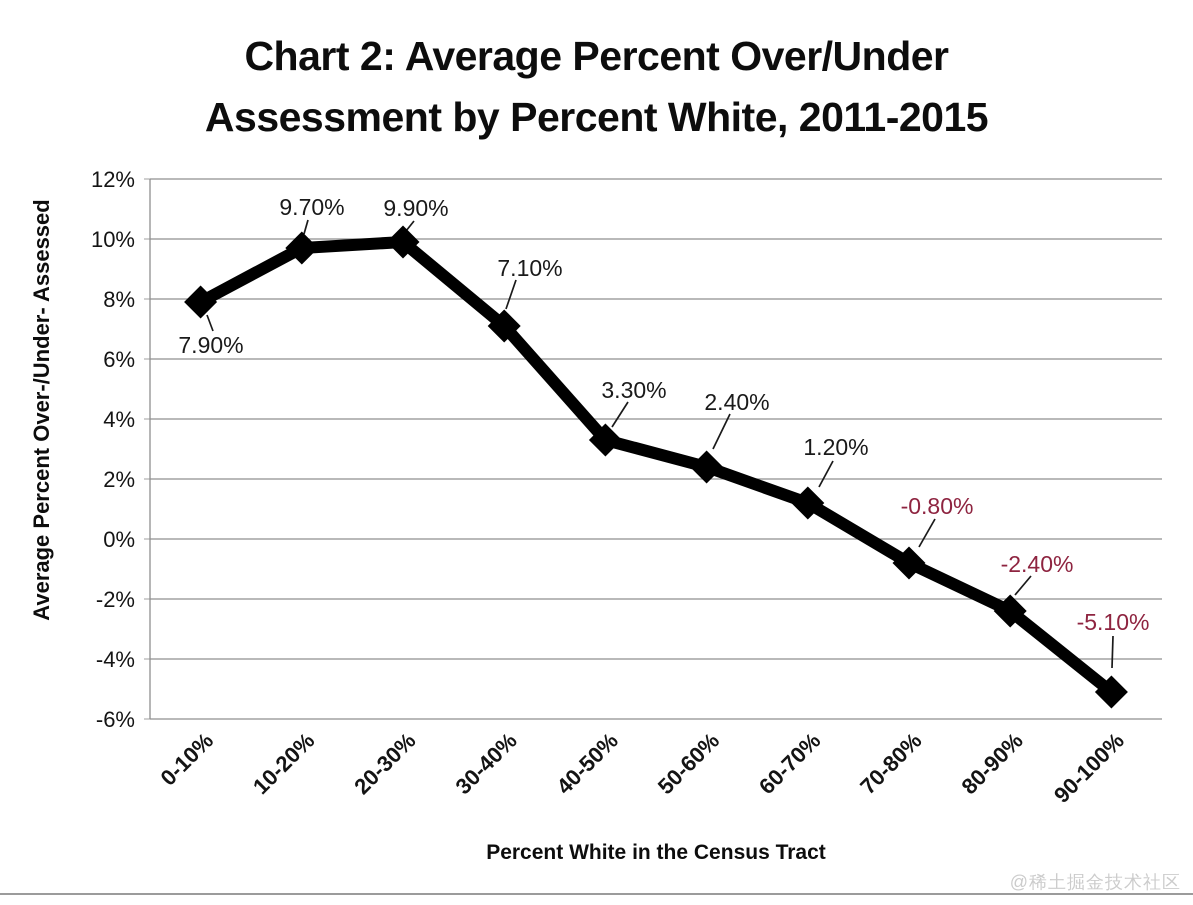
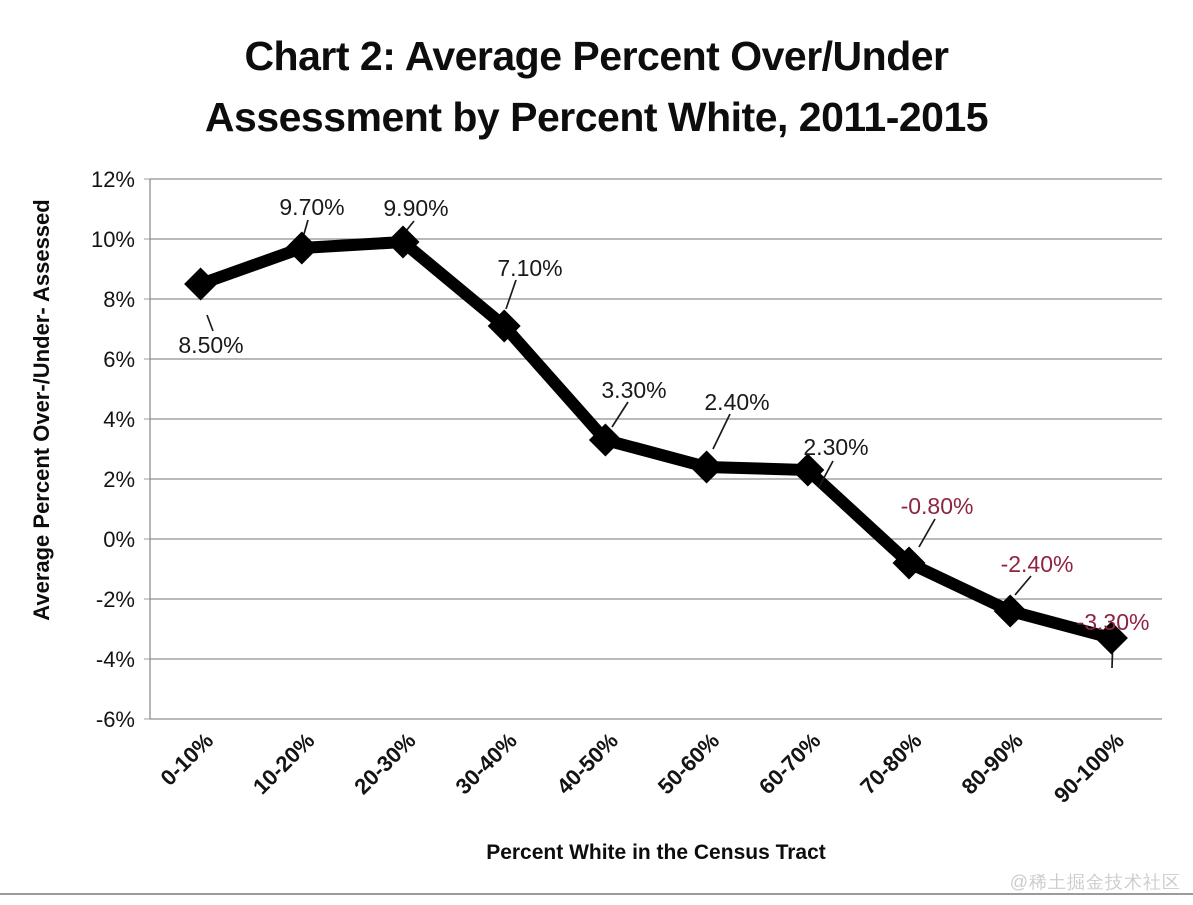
0-10%: 7.90% -> 8.50%
60-70%: 1.20% -> 2.30%
90-100%: -5.10% -> -3.30%
